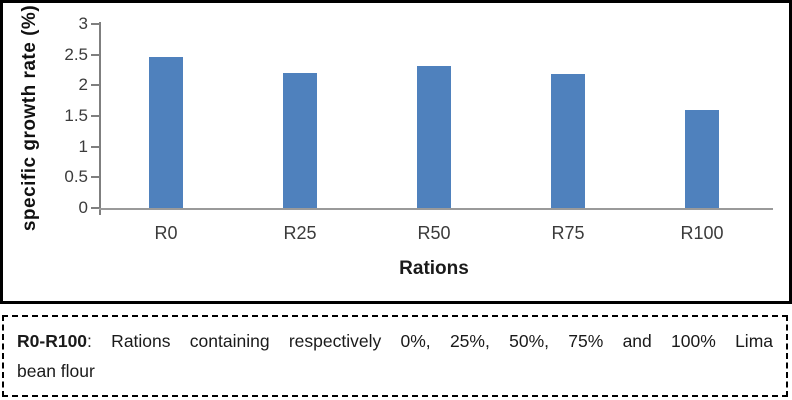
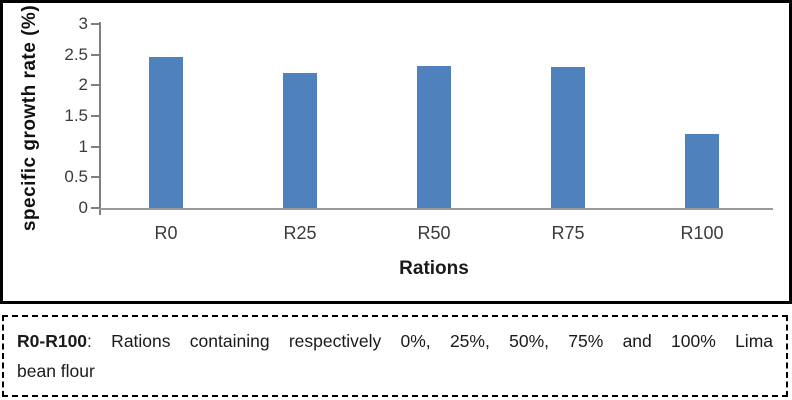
R75: 2.2 -> 2.3
R100: 1.6 -> 1.2
